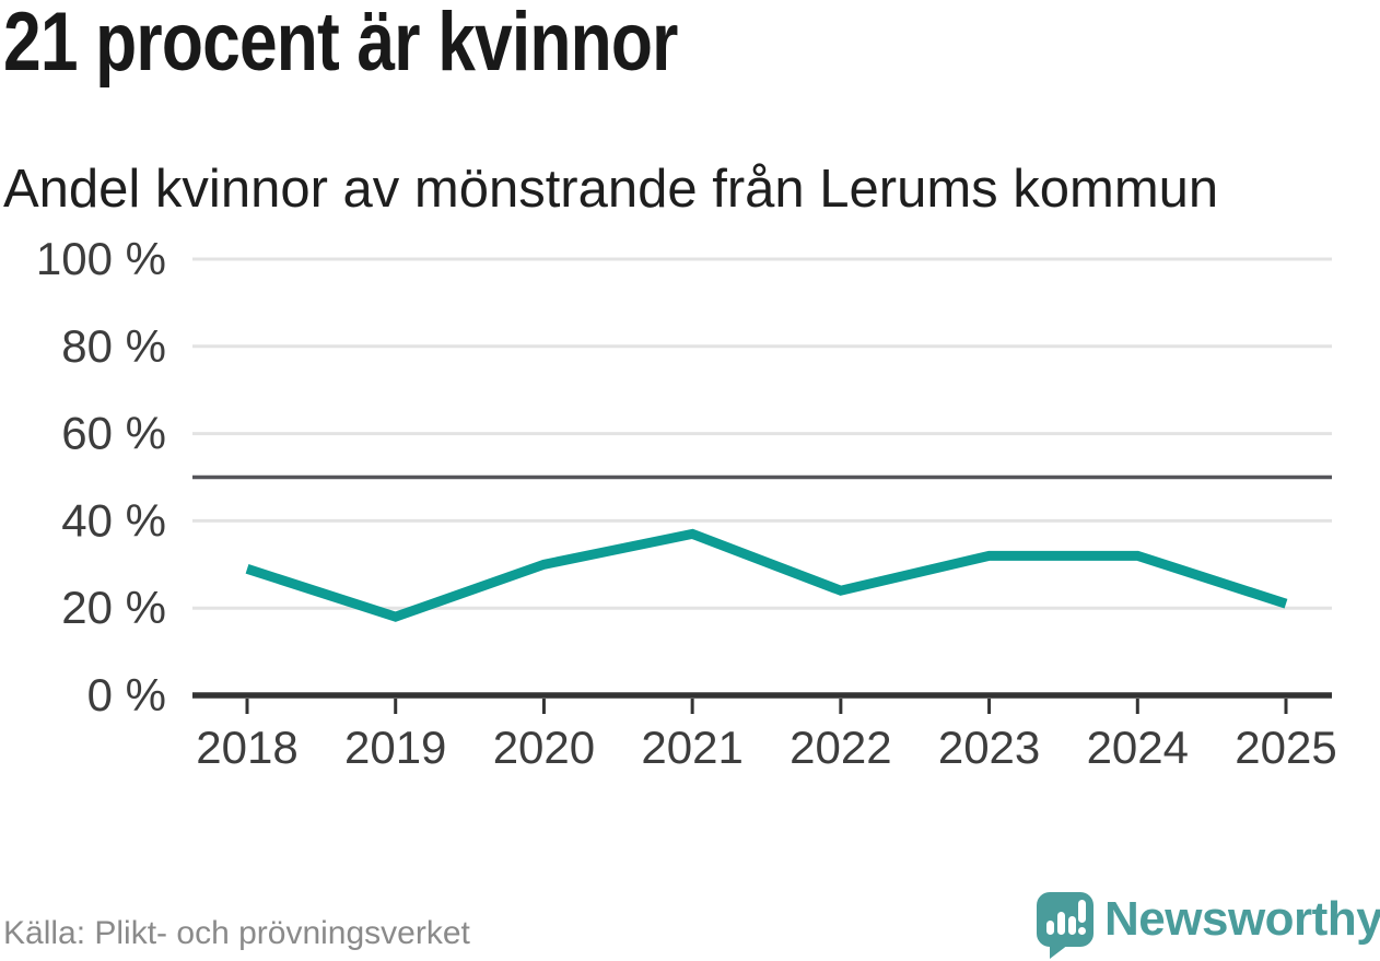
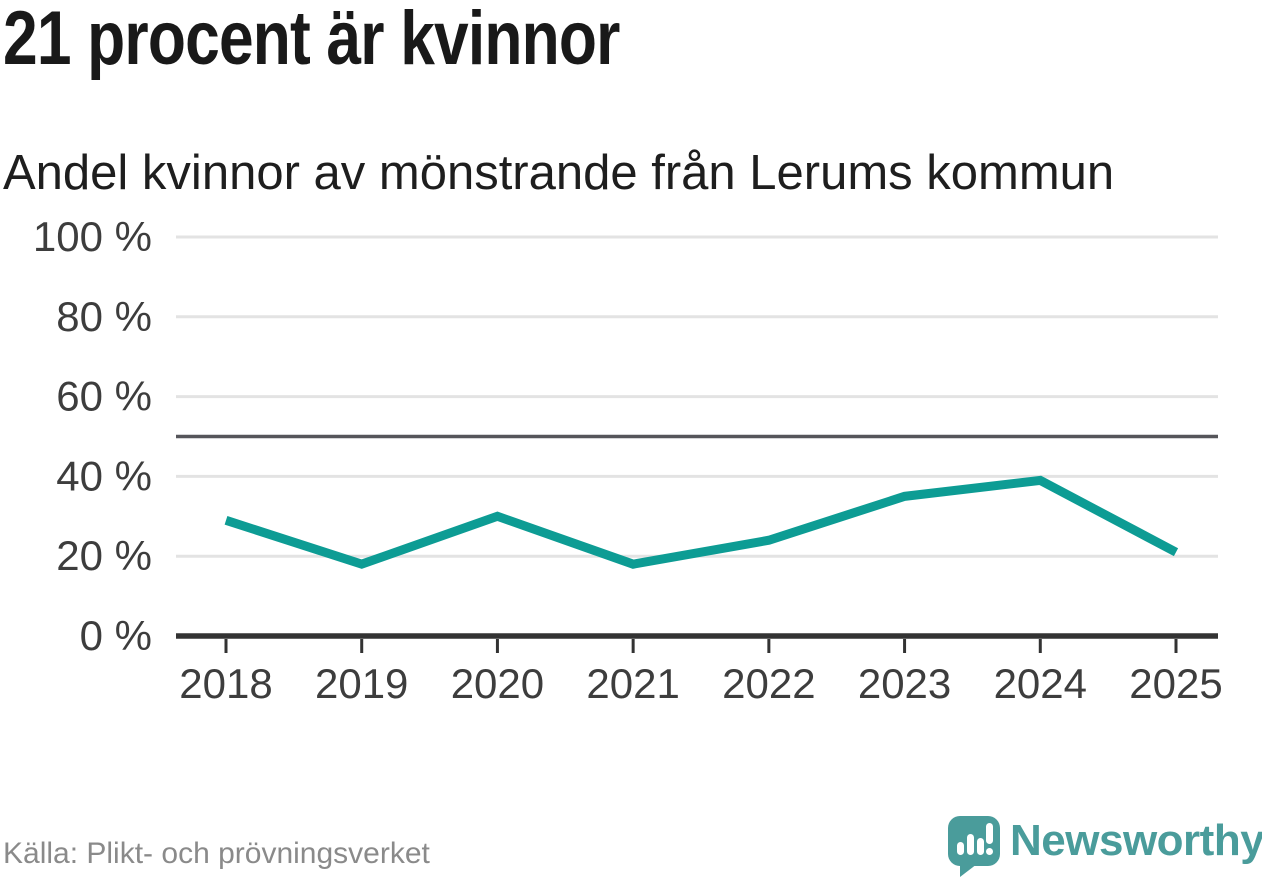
2021: 37% -> 18%
2023: 32% -> 35%
2024: 32% -> 39%
